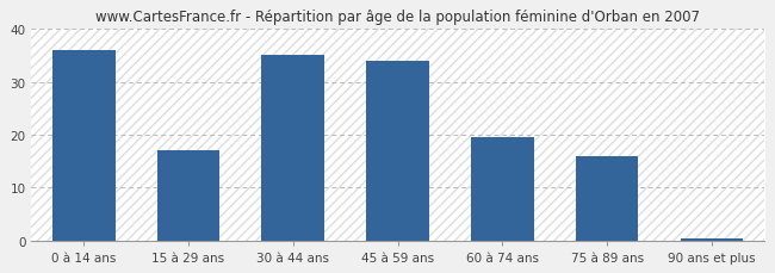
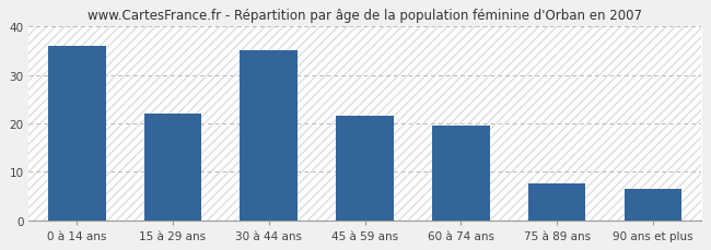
15 à 29 ans: 17.0 -> 22.0
45 à 59 ans: 34.0 -> 21.5
75 à 89 ans: 16.0 -> 7.5
90 ans et plus: 0.4 -> 6.5
